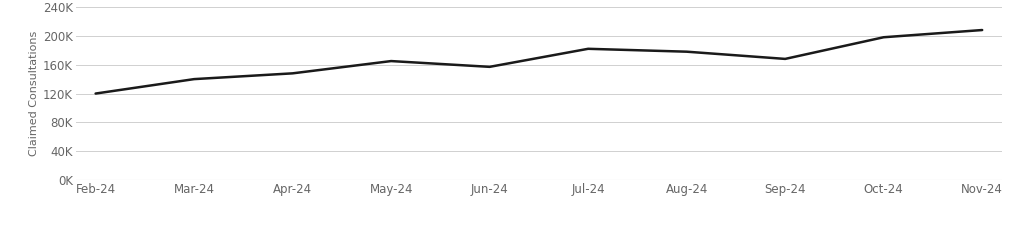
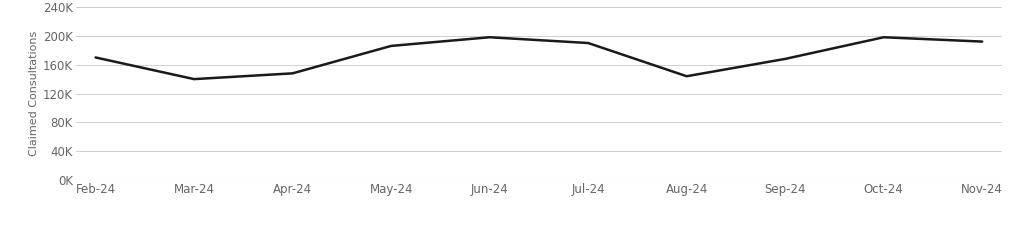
Feb-24: 120K -> 170K
May-24: 165K -> 186K
Jun-24: 157K -> 198K
Jul-24: 182K -> 190K
Aug-24: 178K -> 144K
Nov-24: 208K -> 192K
